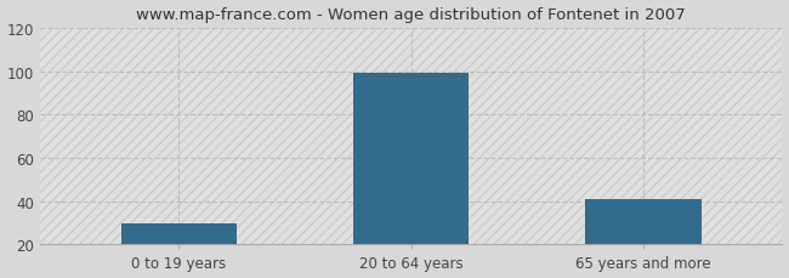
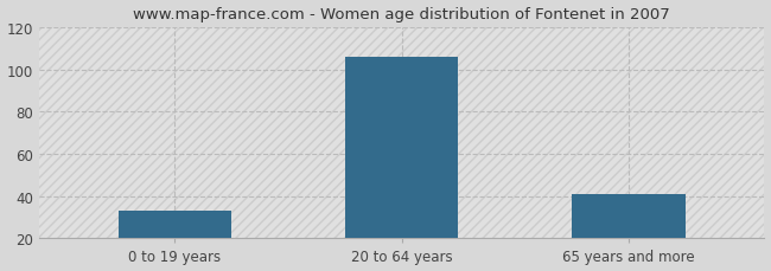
0 to 19 years: 30 -> 33
20 to 64 years: 99 -> 106
